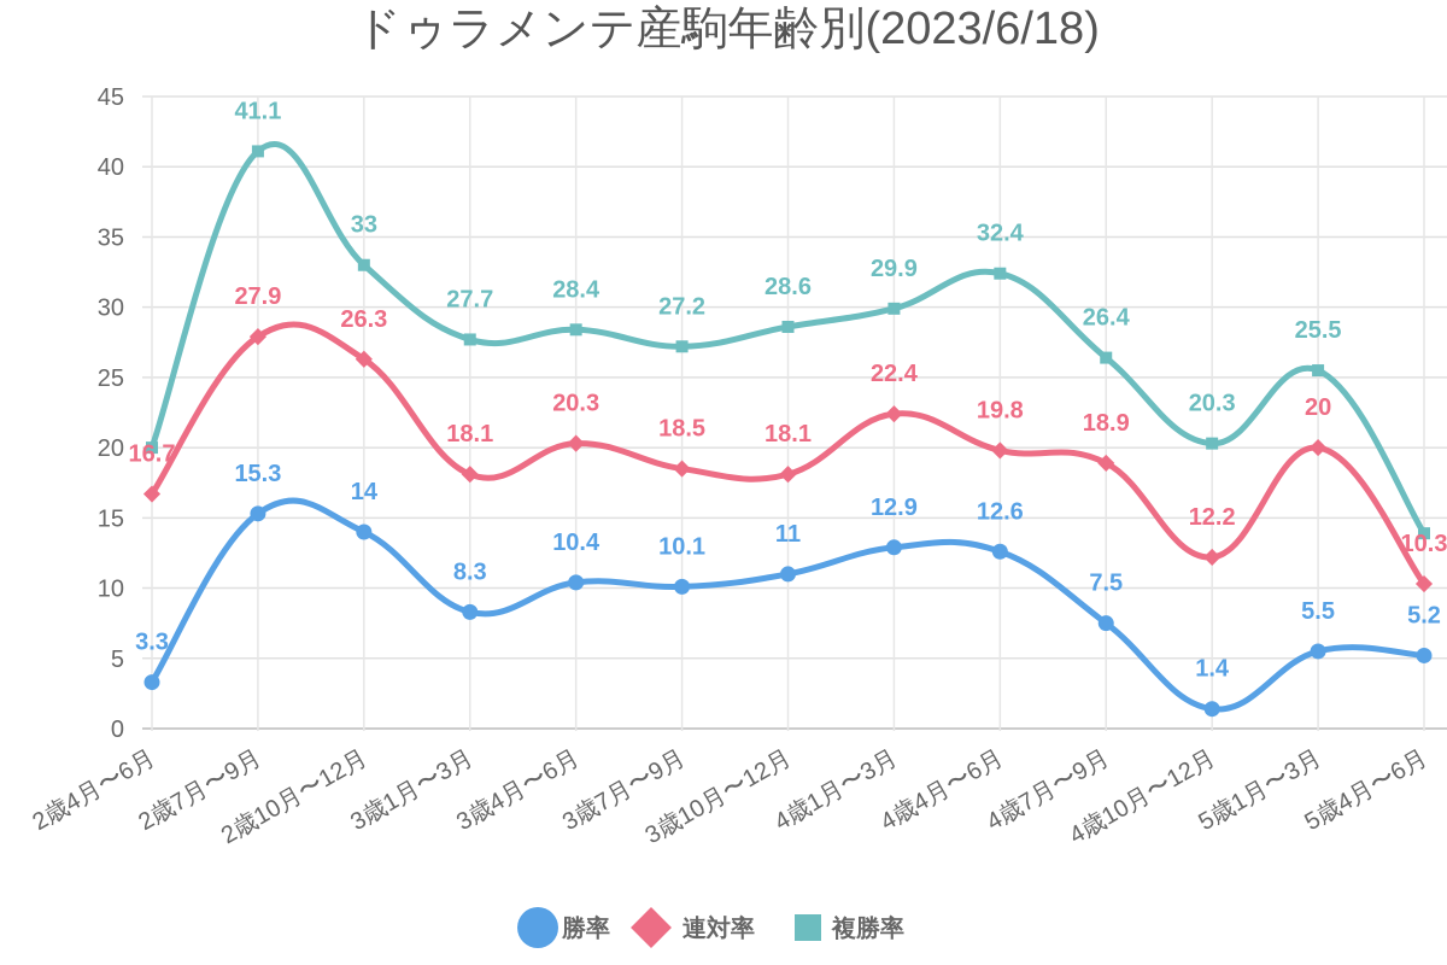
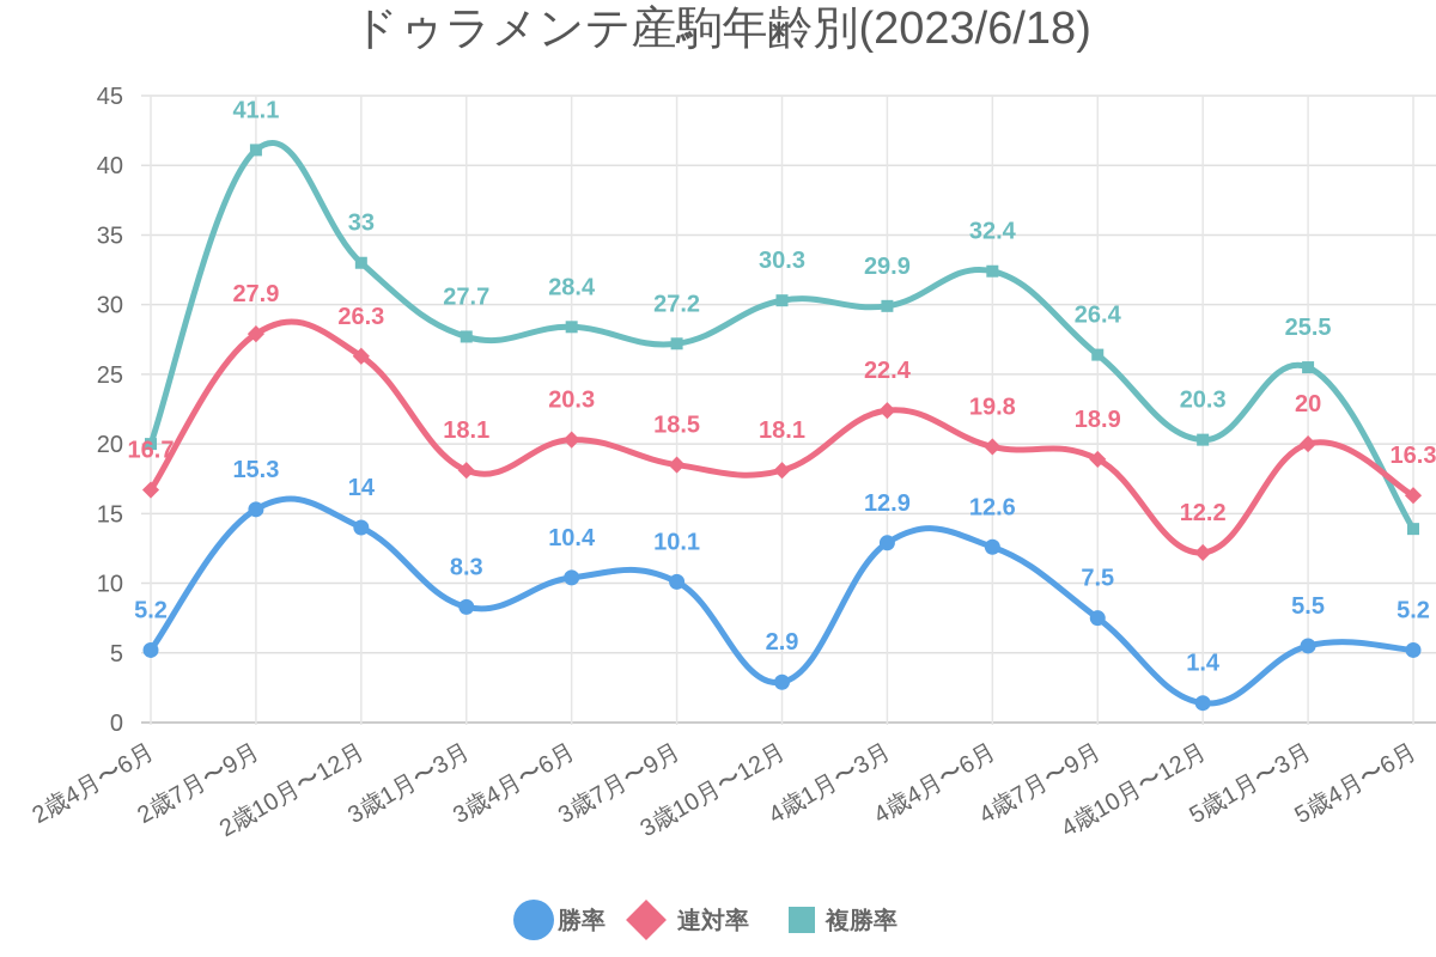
勝率/2歳4月〜6月: 3.3 -> 5.2
勝率/3歳10月〜12月: 11 -> 2.9
複勝率/3歳10月〜12月: 28.6 -> 30.3
連対率/5歳4月〜6月: 10.3 -> 16.3
